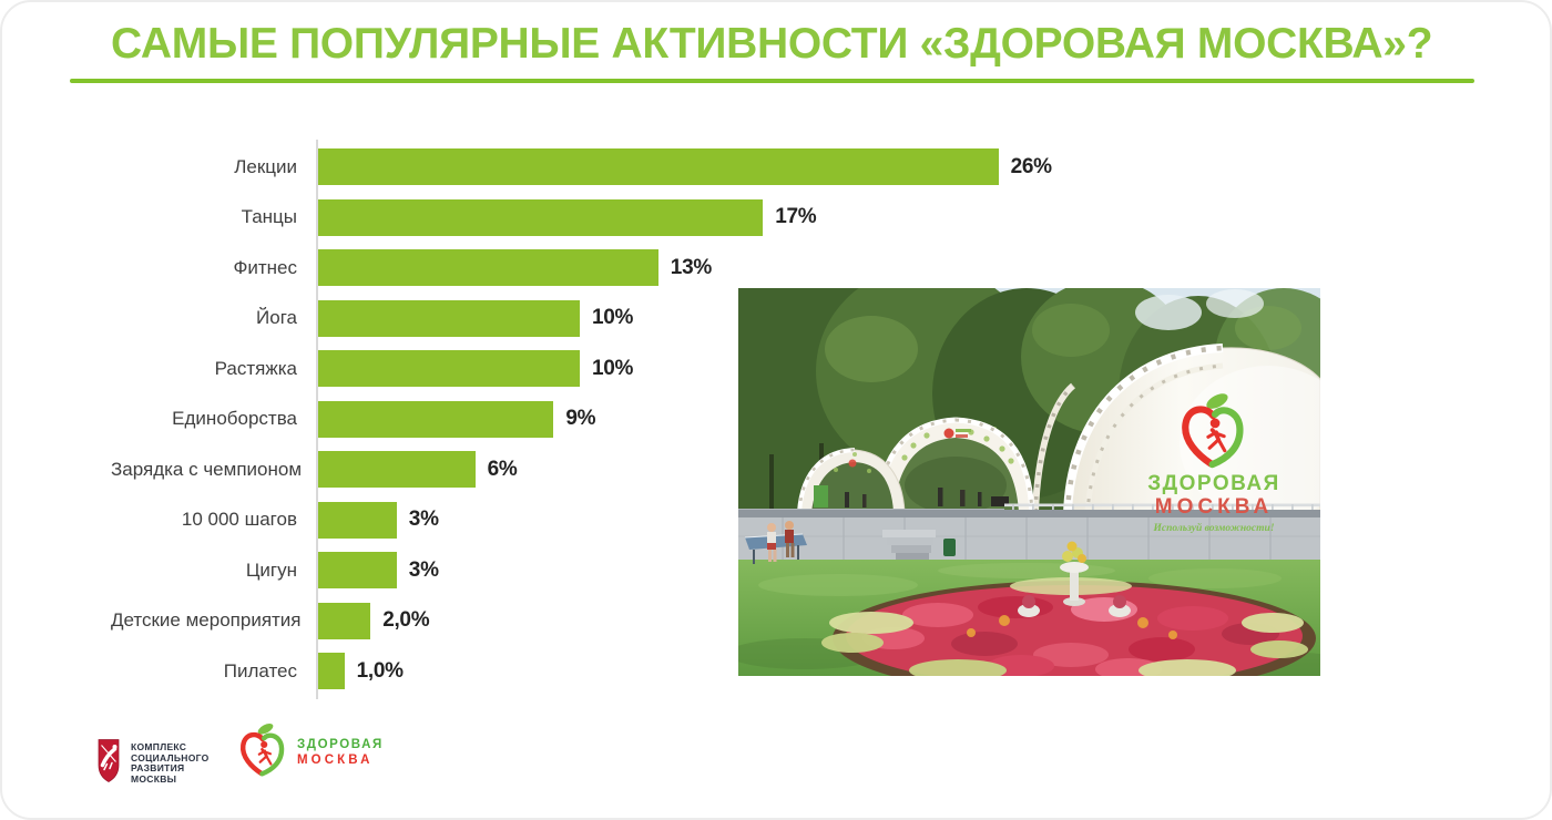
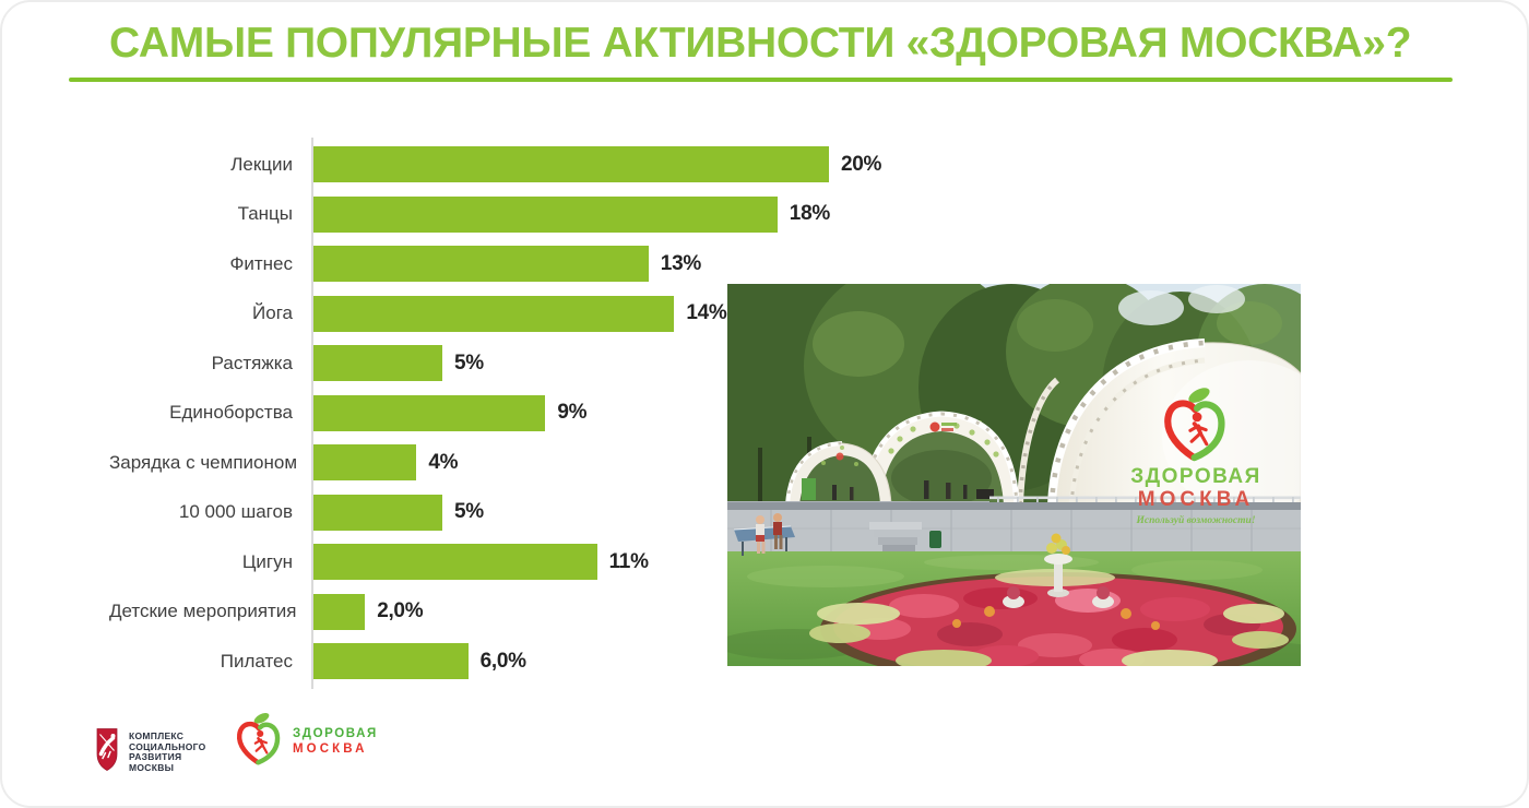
Лекции: 26% -> 20%
Танцы: 17% -> 18%
Йога: 10% -> 14%
Растяжка: 10% -> 5%
Зарядка с чемпионом: 6% -> 4%
10 000 шагов: 3% -> 5%
Цигун: 3% -> 11%
Пилатес: 1,0% -> 6,0%
